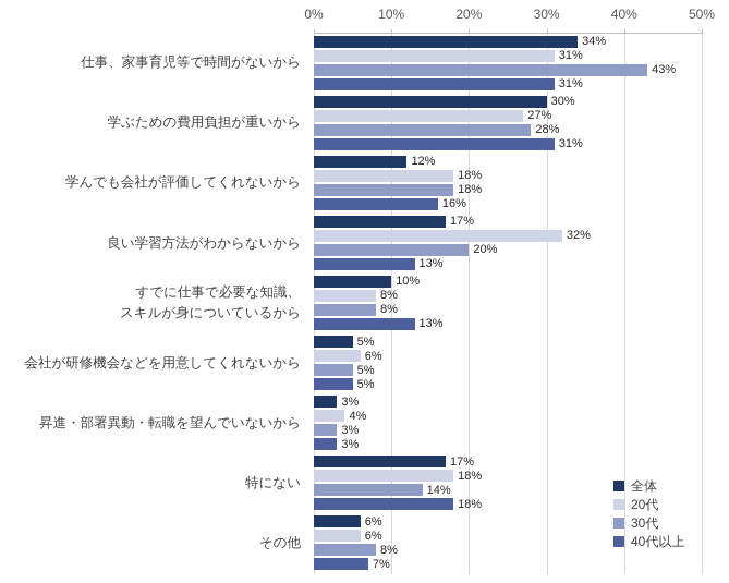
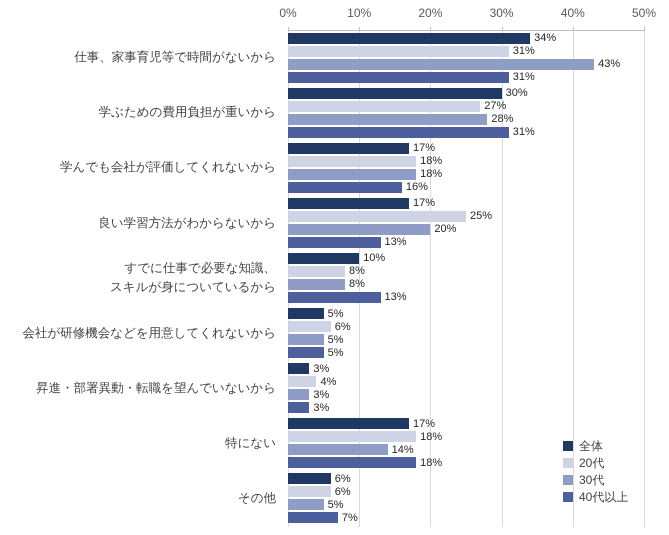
全体/学んでも会社が評価してくれないから: 12% -> 17%
20代/良い学習方法がわからないから: 32% -> 25%
30代/その他: 8% -> 5%
